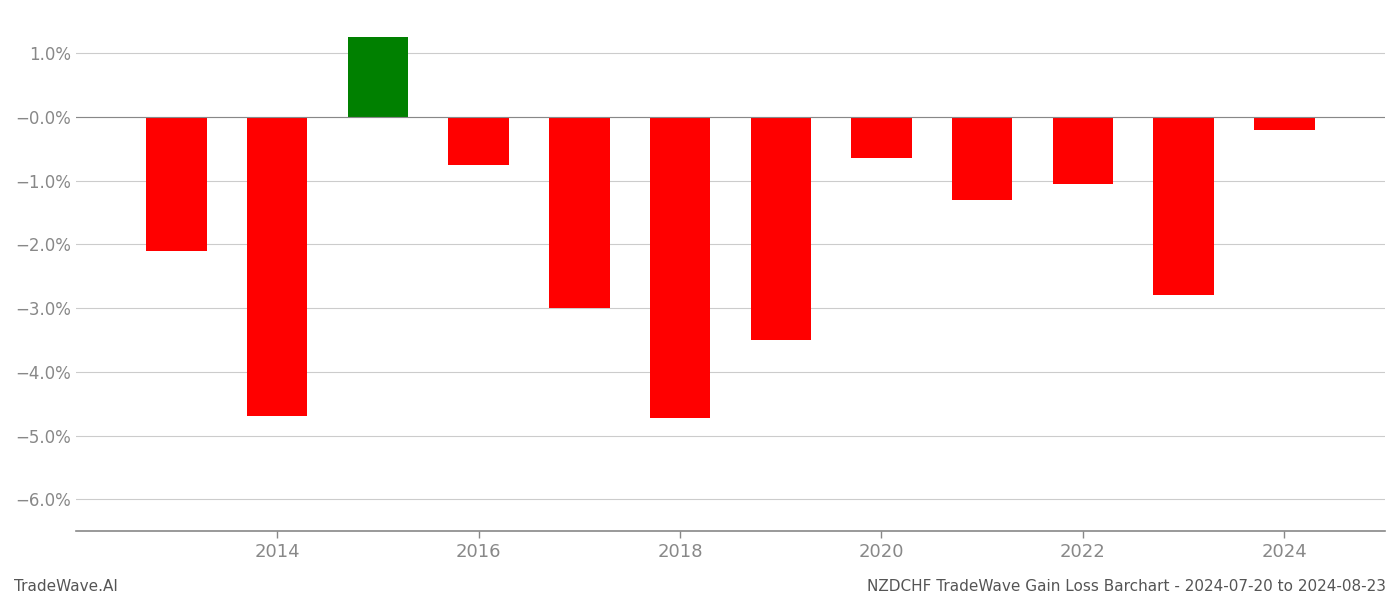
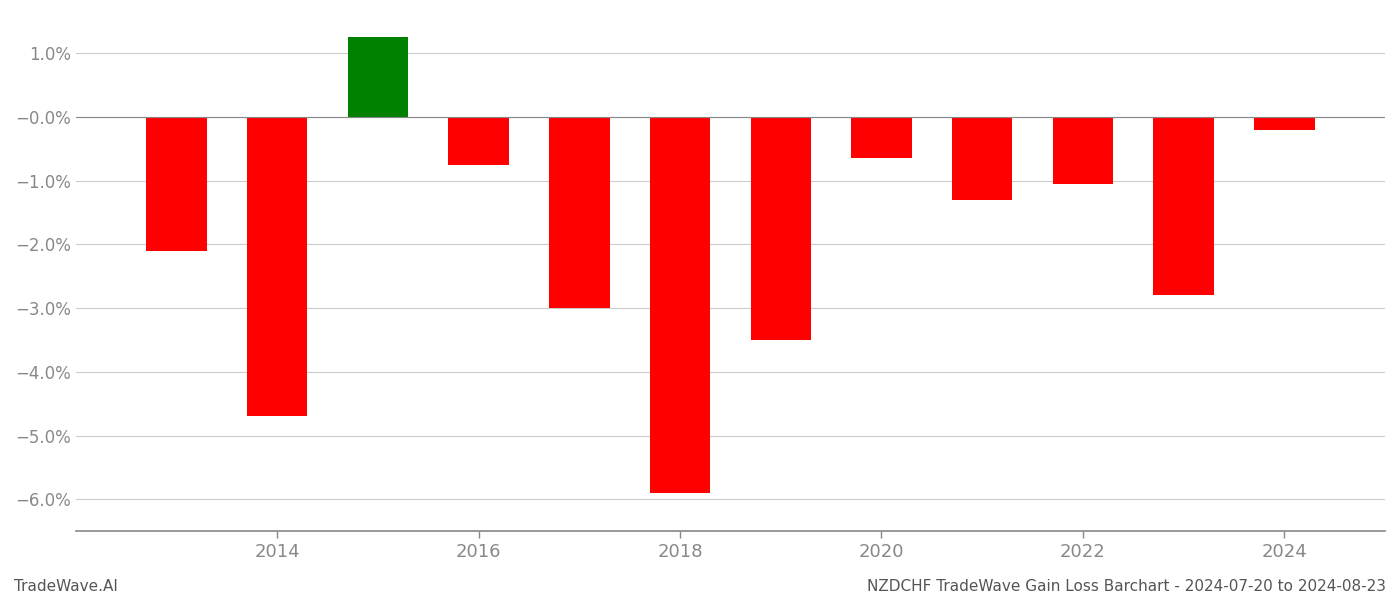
2018: -4.72% -> -5.90%
